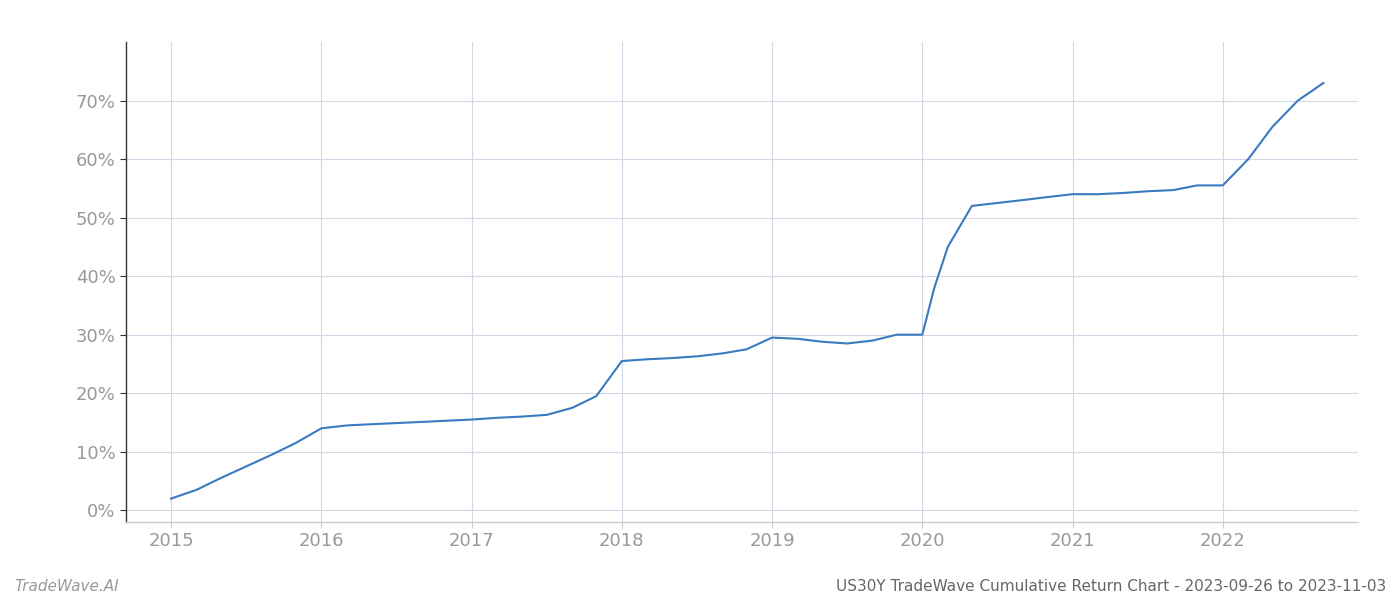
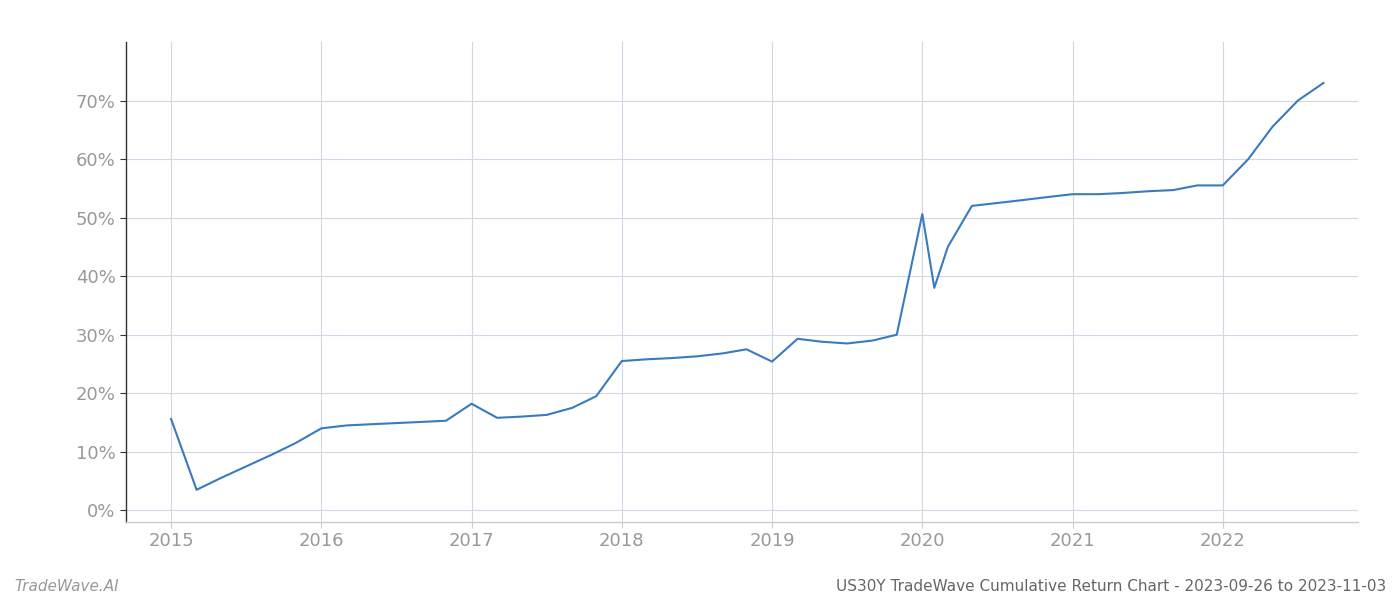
2015: 2.0% -> 15.6%
2017: 15.5% -> 18.2%
2019: 29.5% -> 25.4%
2020: 30.0% -> 50.6%
